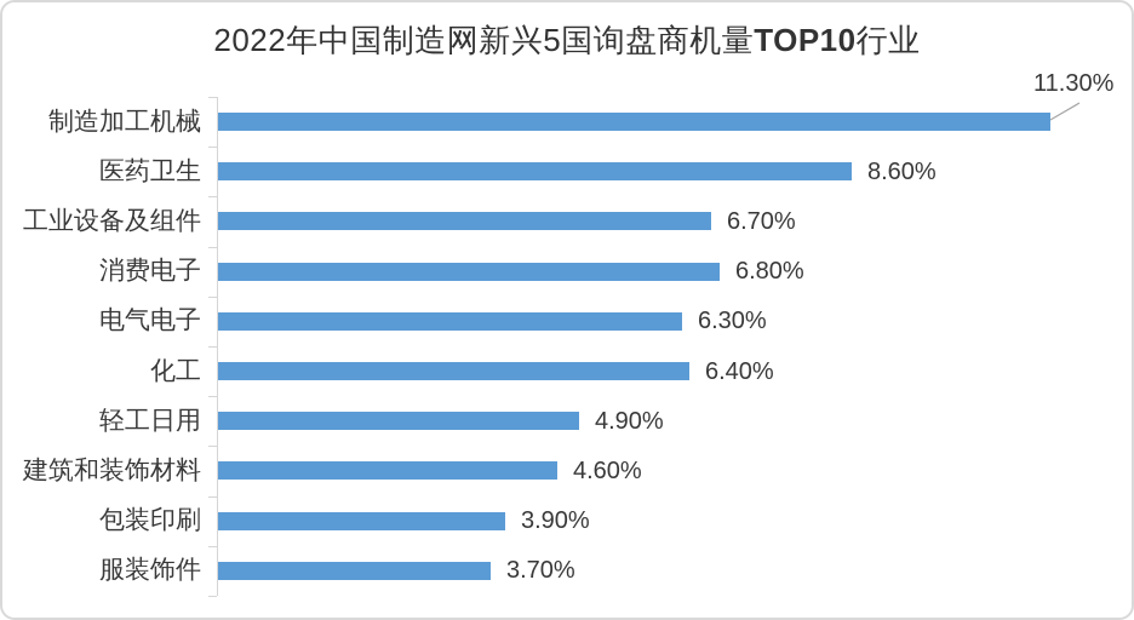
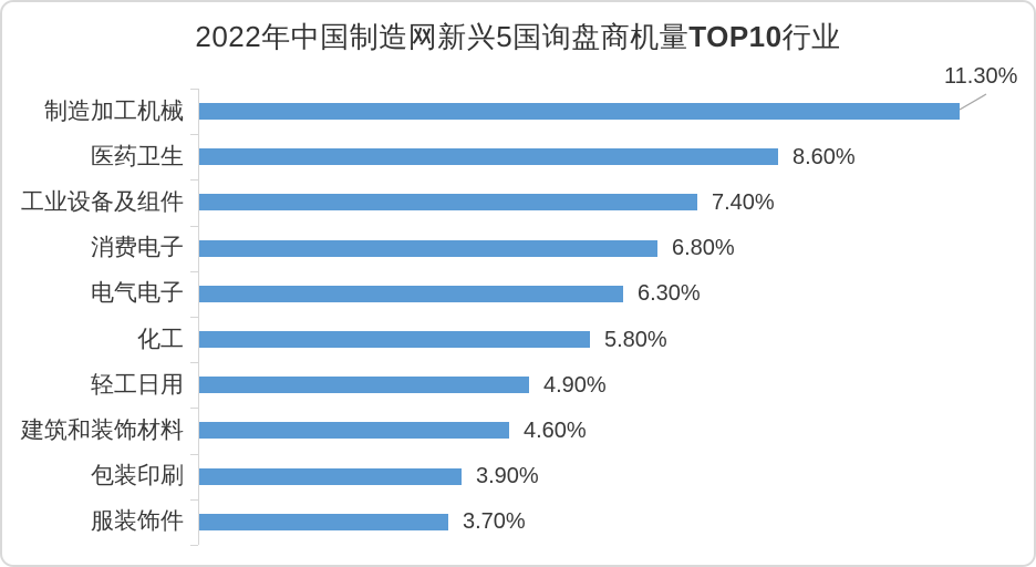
工业设备及组件: 6.70% -> 7.40%
化工: 6.40% -> 5.80%
